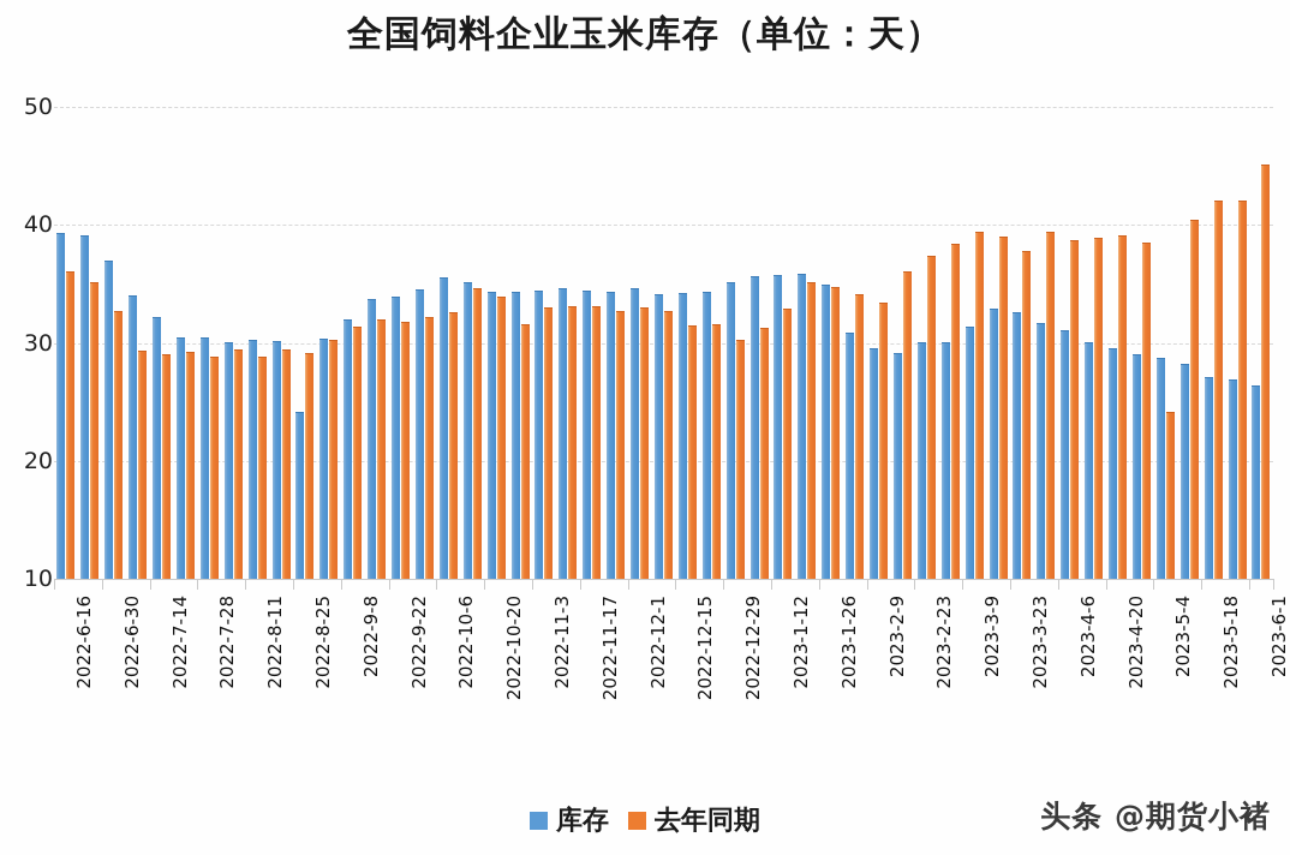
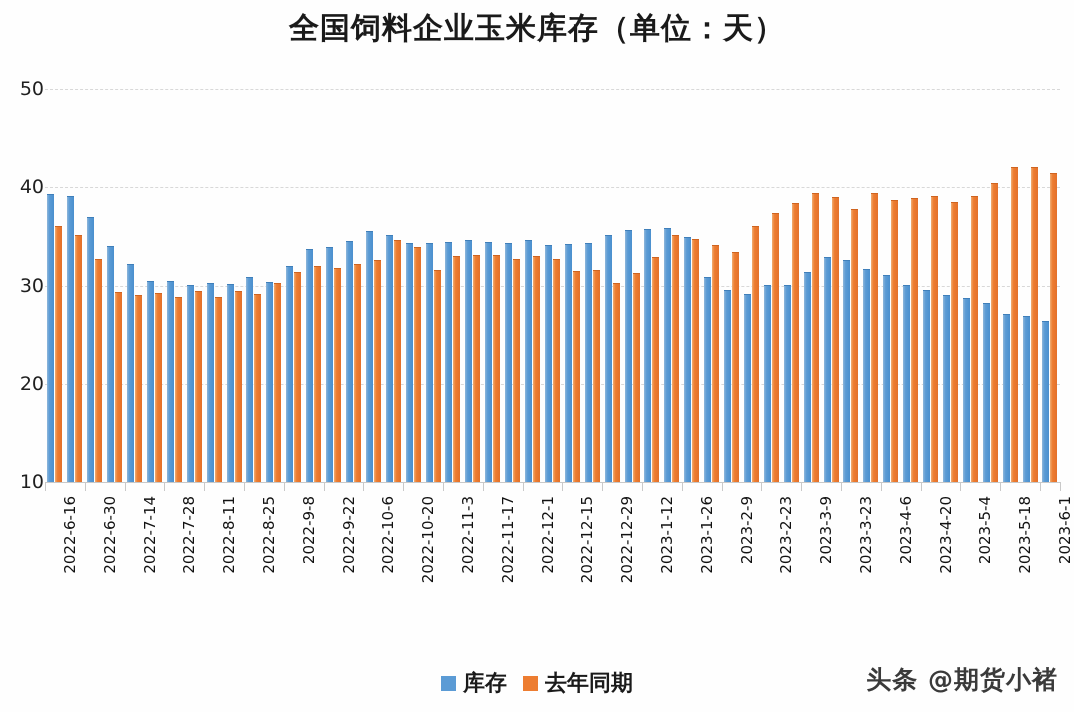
库存/2022-8-25: 24 -> 31
去年同期/2023-5-4: 24 -> 39
去年同期/2023-6-1: 45 -> 41
